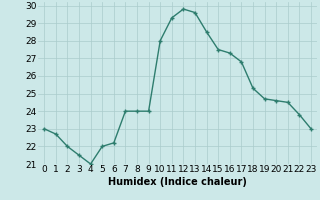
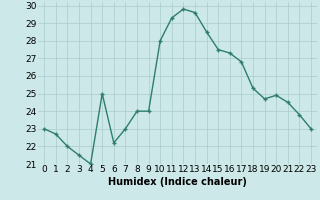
5: 22.0 -> 25.0
7: 24.0 -> 23.0
20: 24.6 -> 24.9
